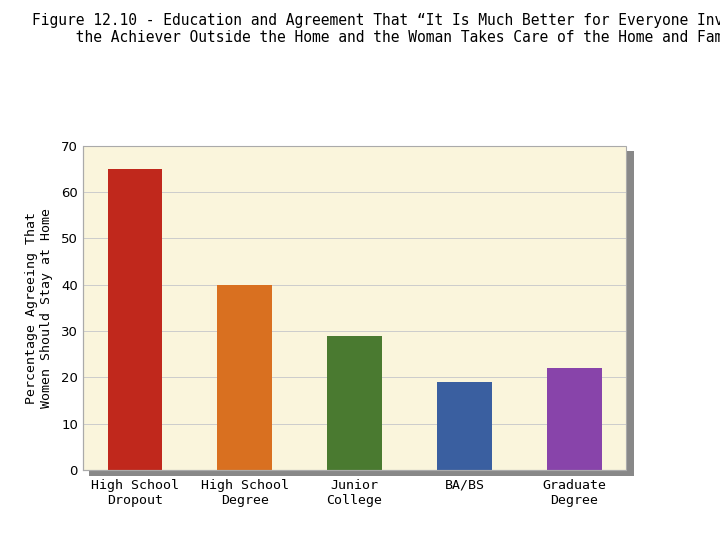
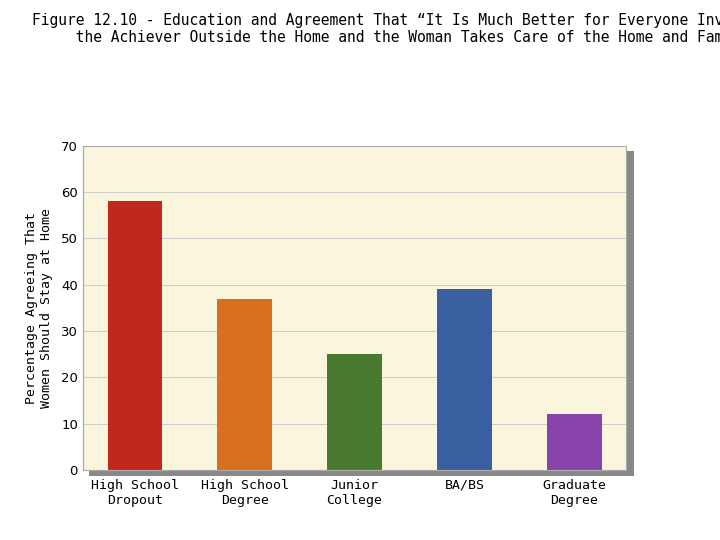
High School Dropout: 65 -> 58
High School Degree: 40 -> 37
Junior College: 29 -> 25
BA/BS: 19 -> 39
Graduate Degree: 22 -> 12
